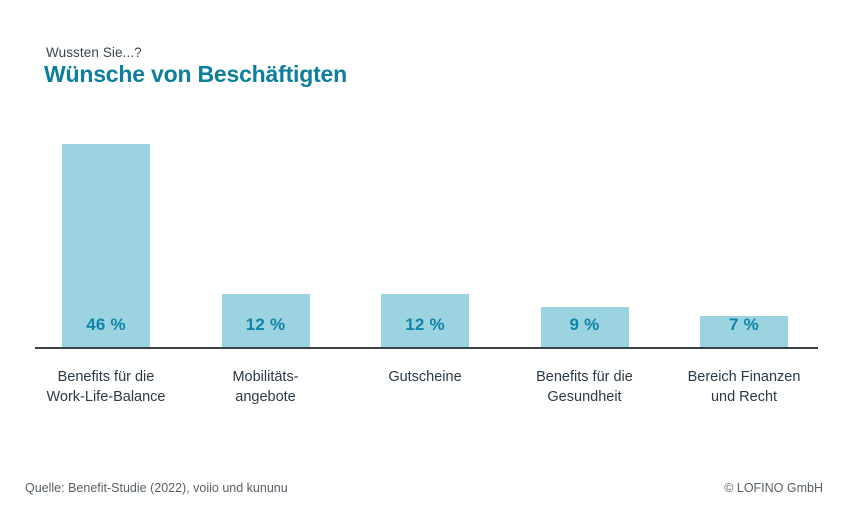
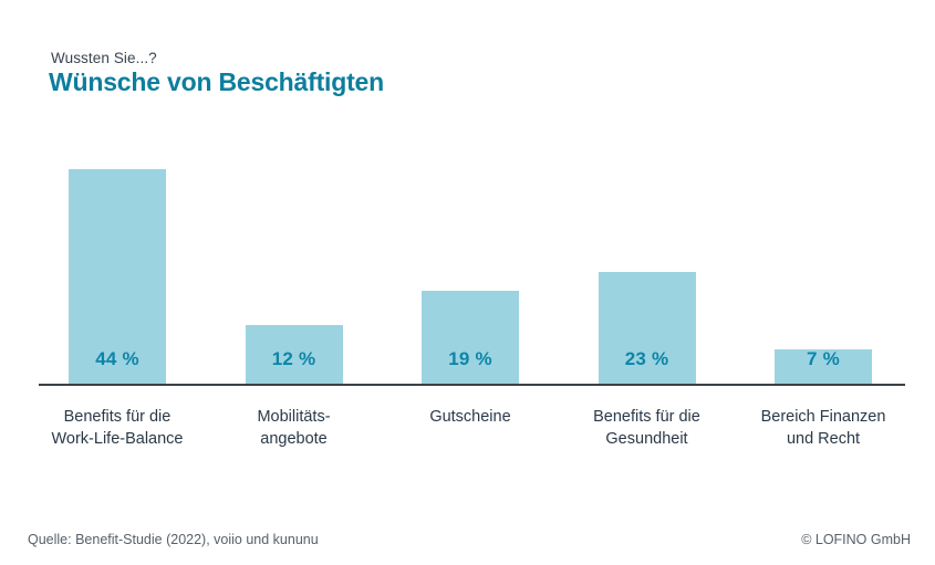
Benefits für die Work-Life-Balance: 46 -> 44
Gutscheine: 12 -> 19
Benefits für die Gesundheit: 9 -> 23
